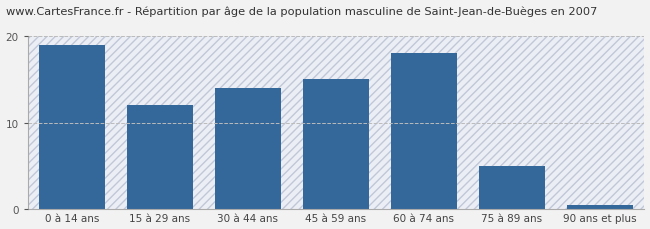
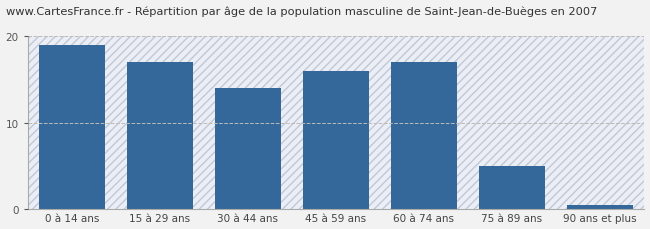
15 à 29 ans: 12.0 -> 17.0
45 à 59 ans: 15.0 -> 16.0
60 à 74 ans: 18.0 -> 17.0
